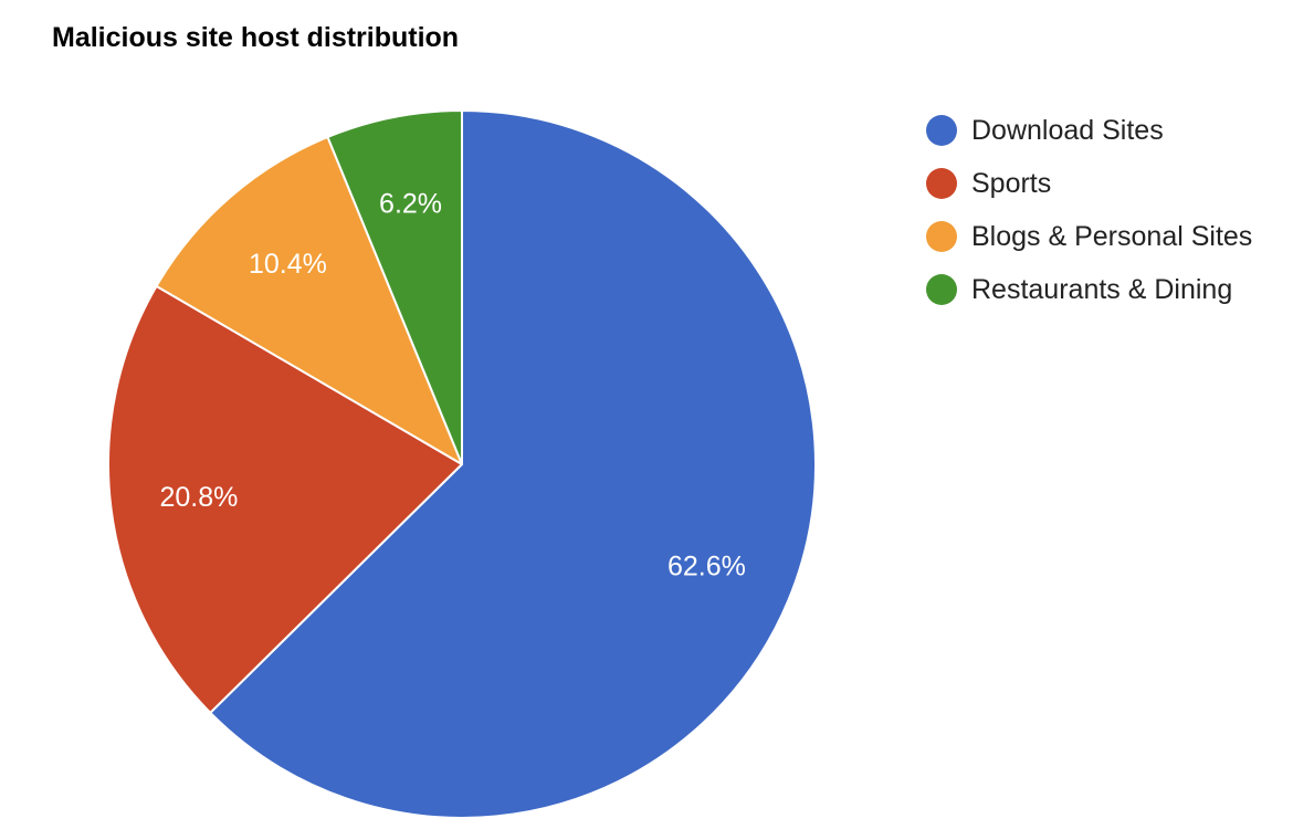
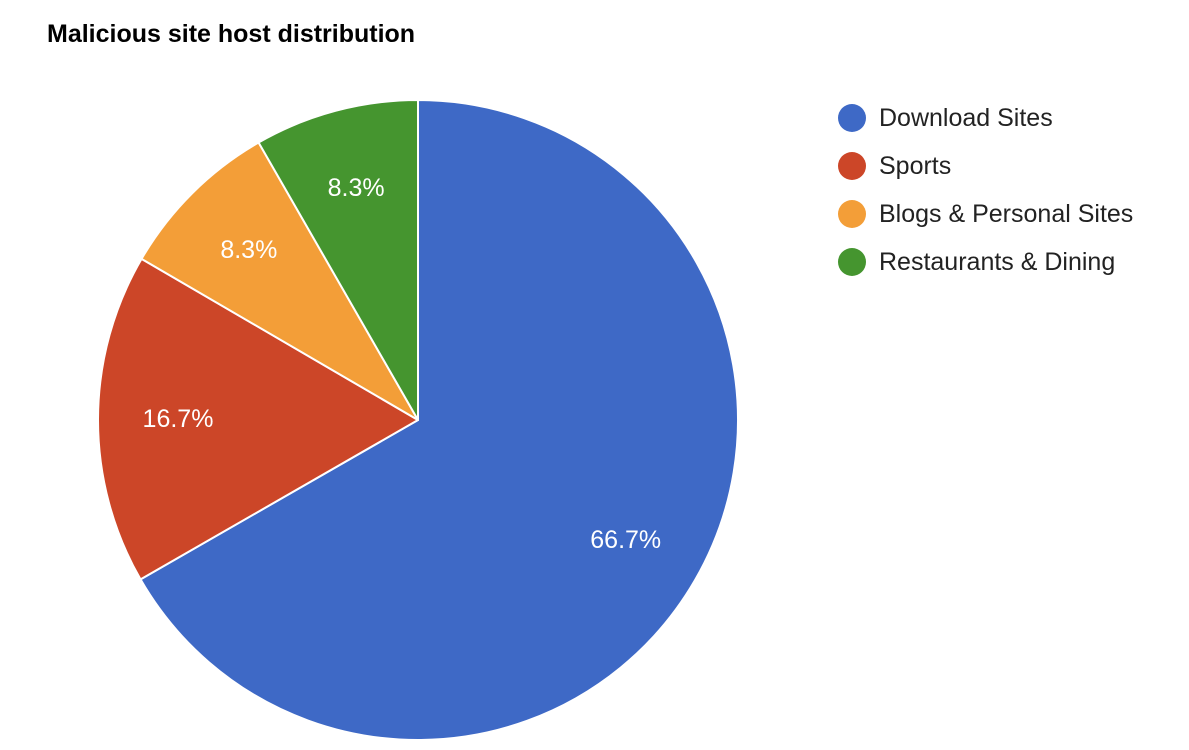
Download Sites: 62.6% -> 66.7%
Sports: 20.8% -> 16.7%
Blogs & Personal Sites: 10.4% -> 8.3%
Restaurants & Dining: 6.2% -> 8.3%
